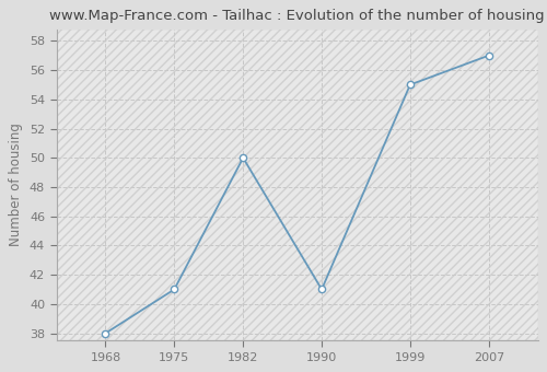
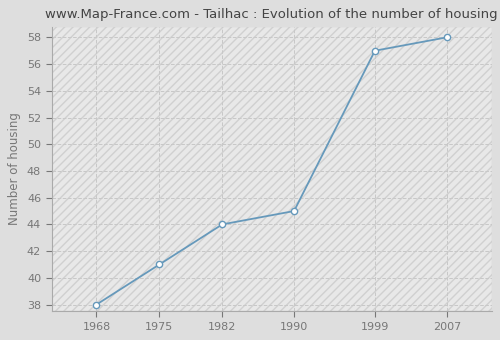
1982: 50 -> 44
1990: 41 -> 45
1999: 55 -> 57
2007: 57 -> 58
